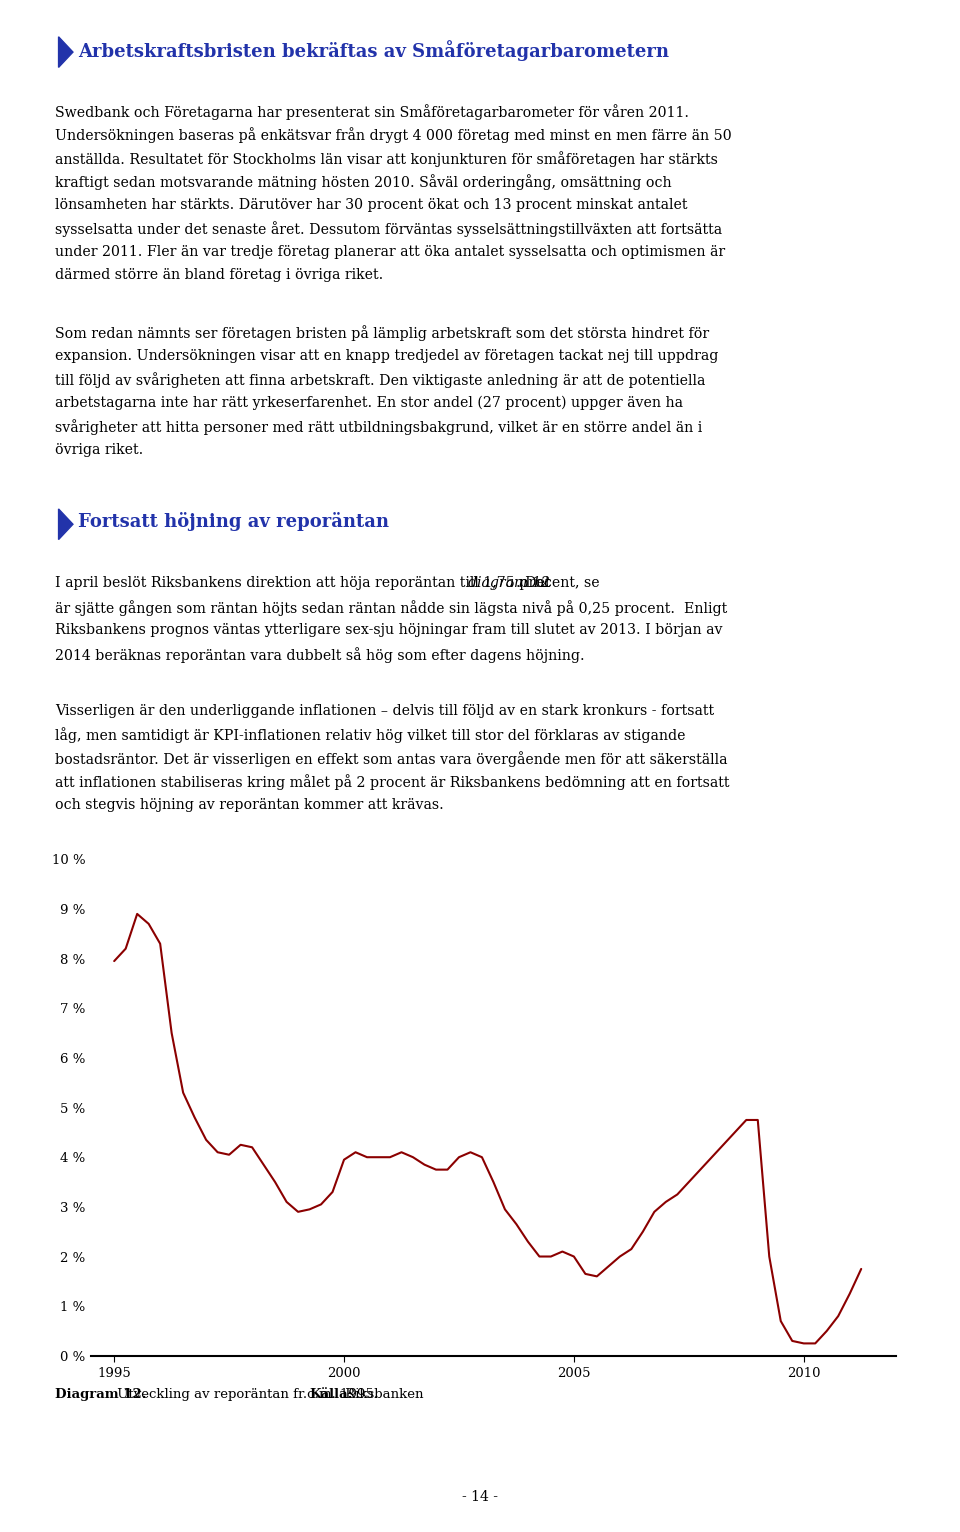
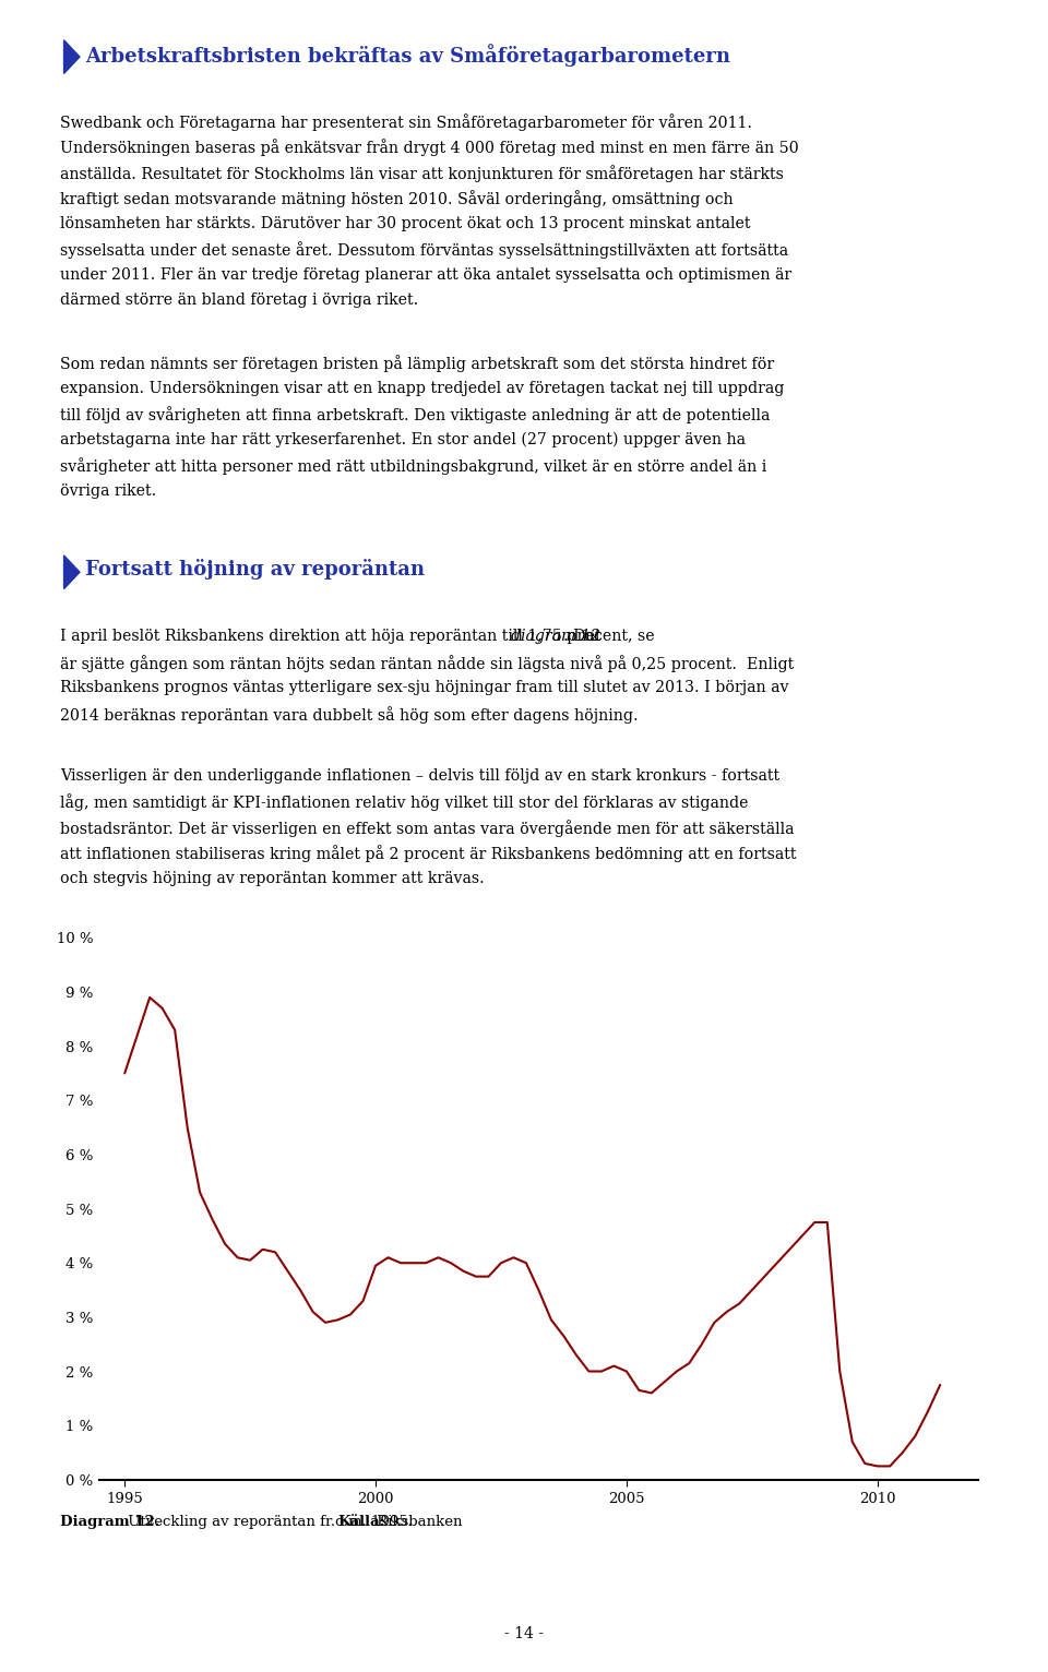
1995: 7.95 % -> 7.50 %
